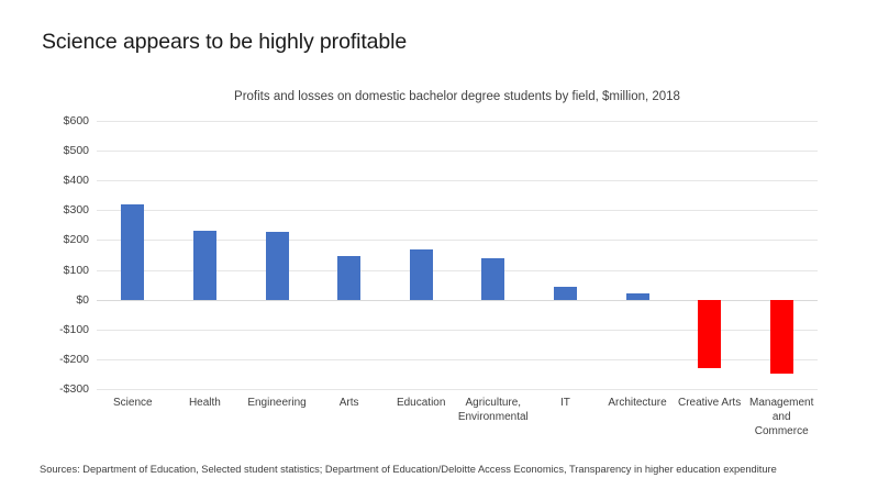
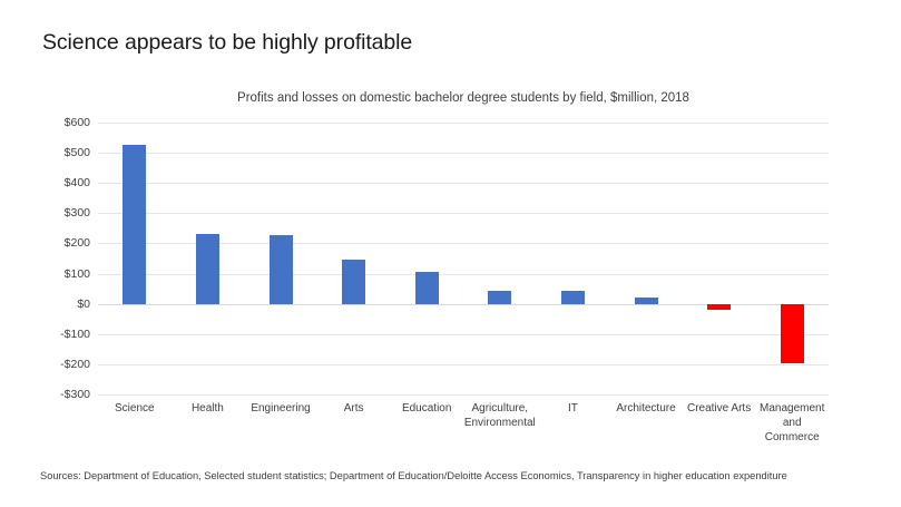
Science: $320 -> $520
Education: $170 -> $100
Agriculture, Environmental: $140 -> $40
Creative Arts: -$230 -> -$20
Management and Commerce: -$250 -> -$200
